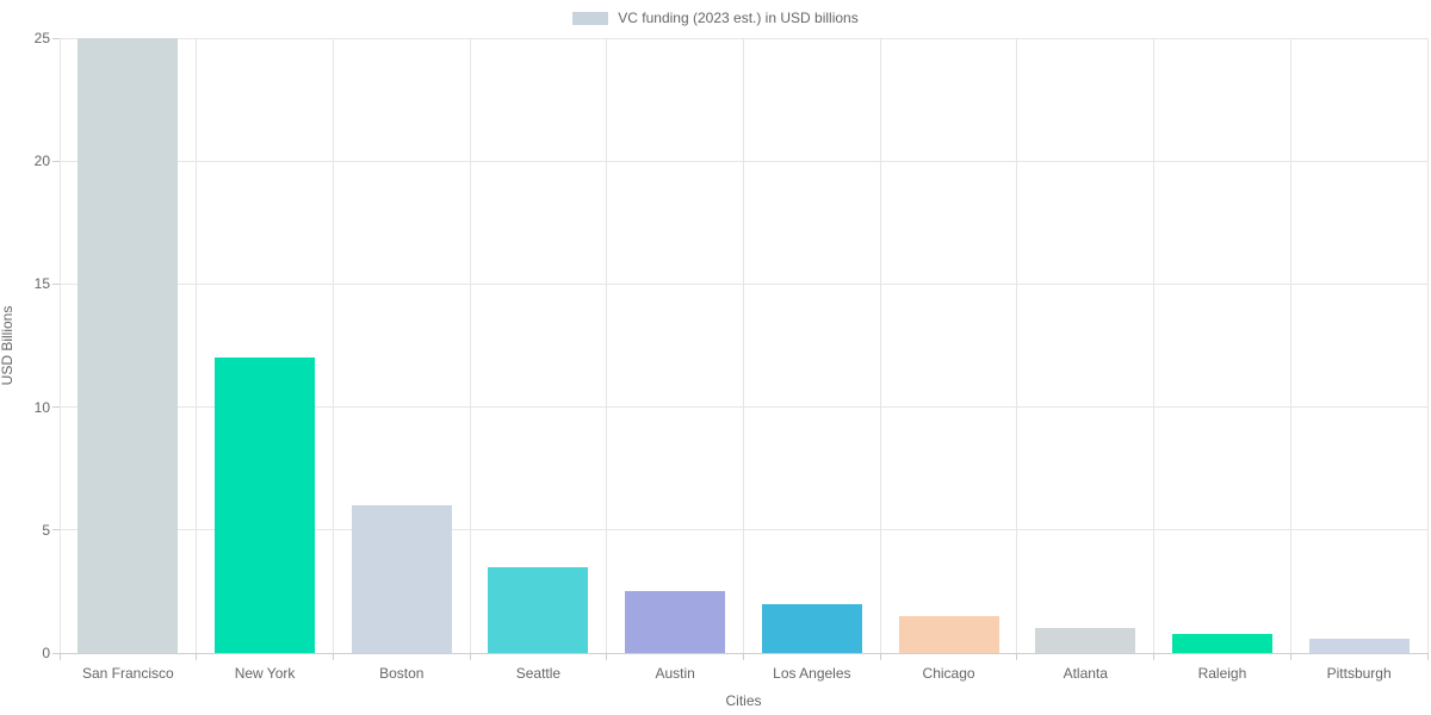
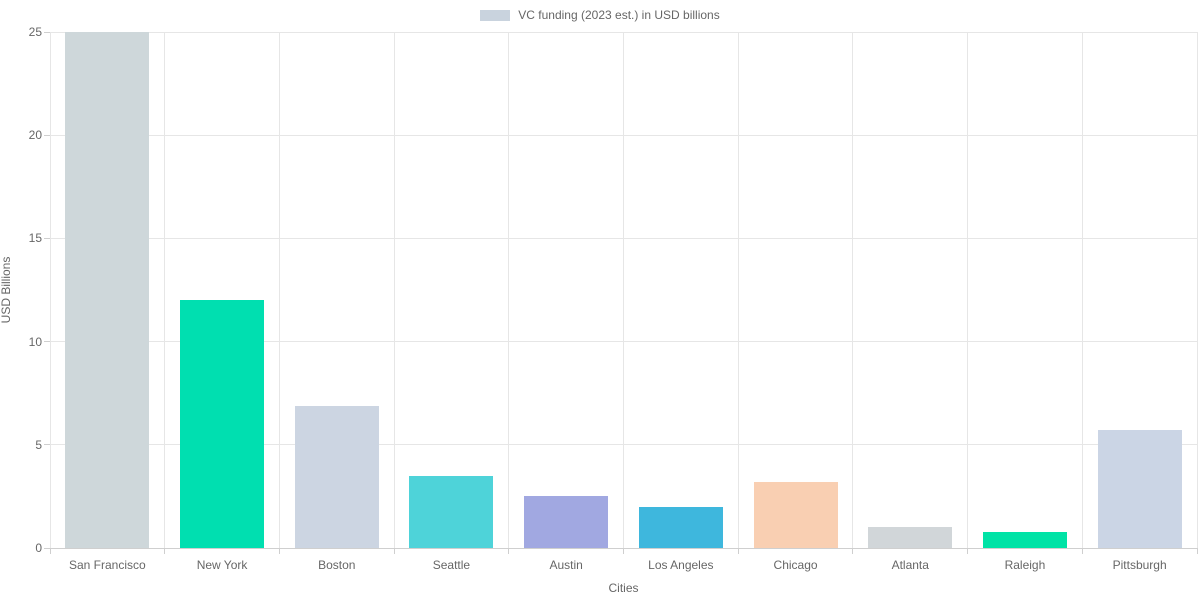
Boston: 6.0 -> 6.9
Chicago: 1.5 -> 3.2
Pittsburgh: 0.6 -> 5.7
